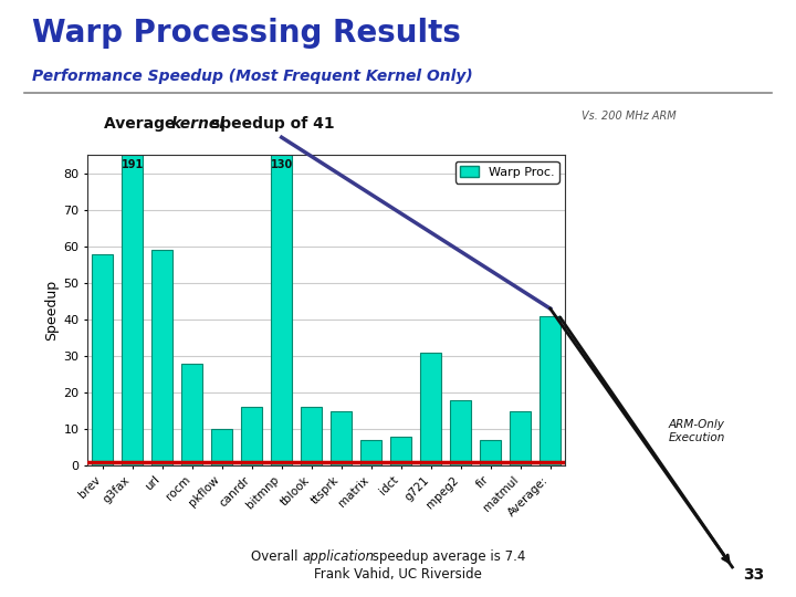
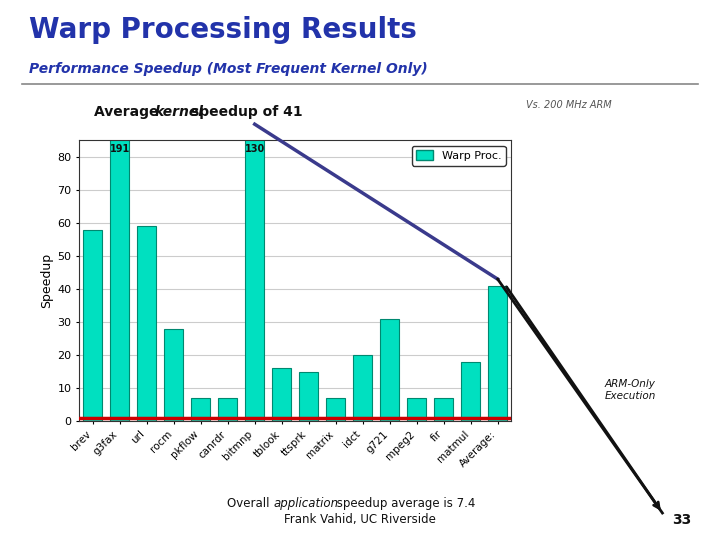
pkflow: 10 -> 7
canrdr: 16 -> 7
idct: 8 -> 20
mpeg2: 18 -> 7
matmul: 15 -> 18
